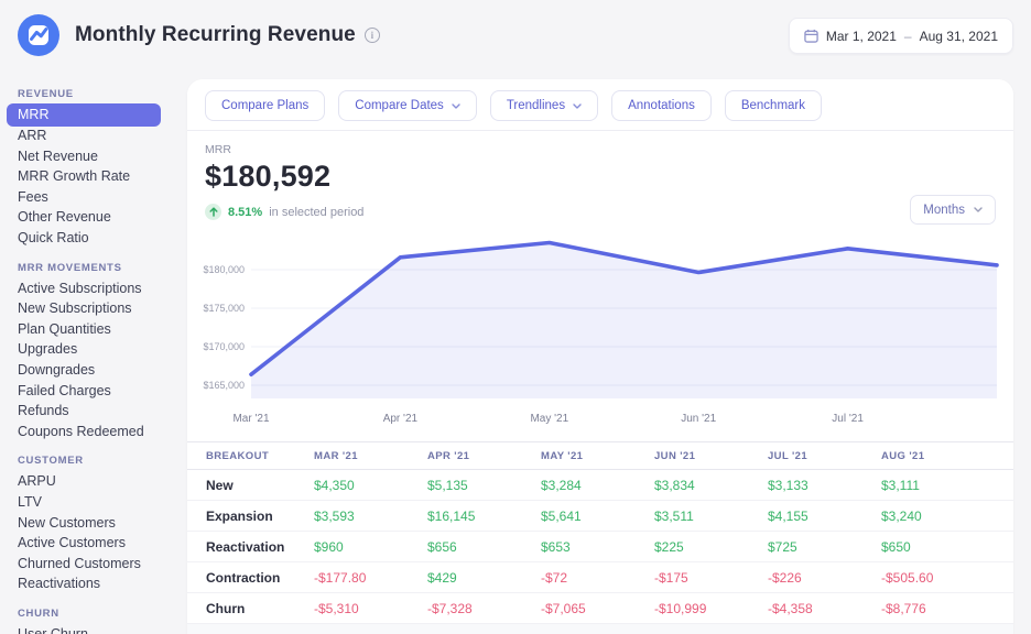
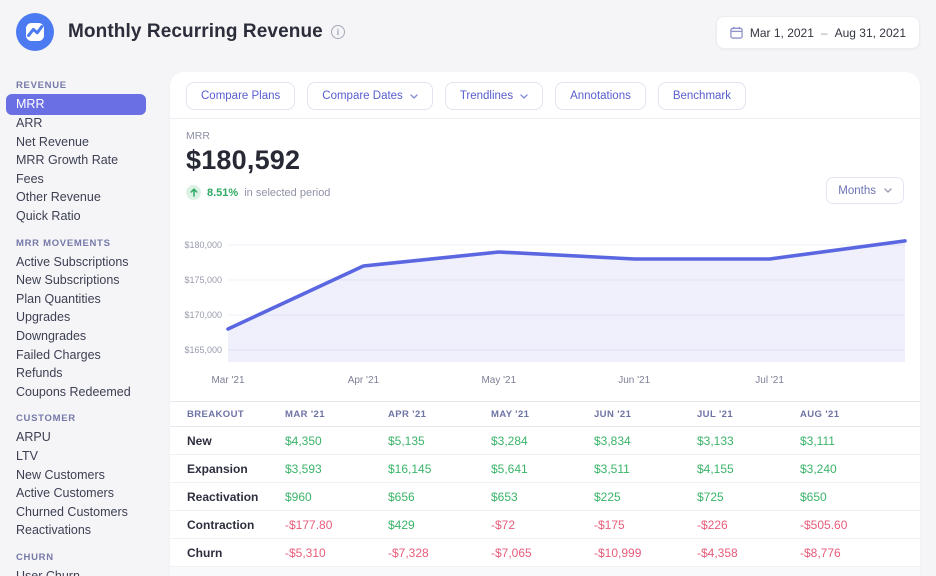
Mar '21: $166000 -> $168000
Apr '21: $182000 -> $177000
May '21: $184000 -> $179000
Jun '21: $180000 -> $178000
Jul '21: $183000 -> $178000
